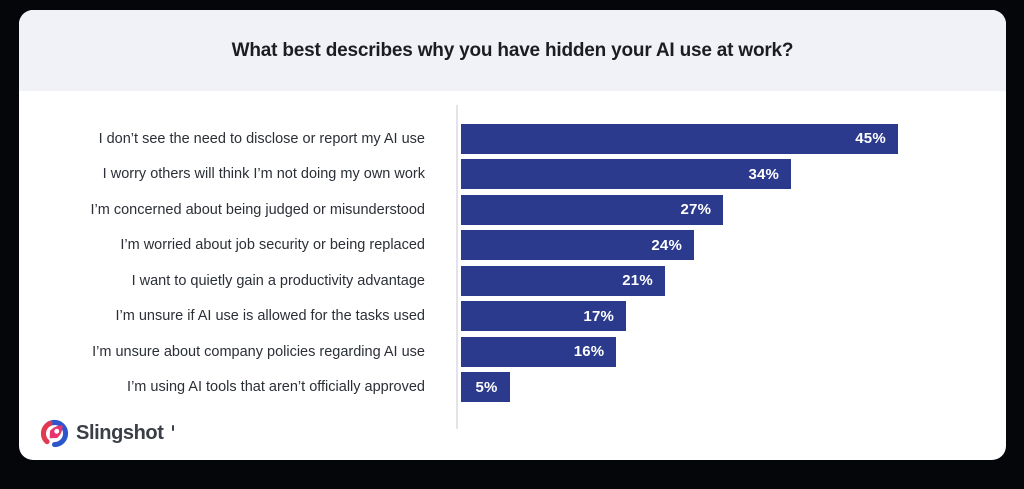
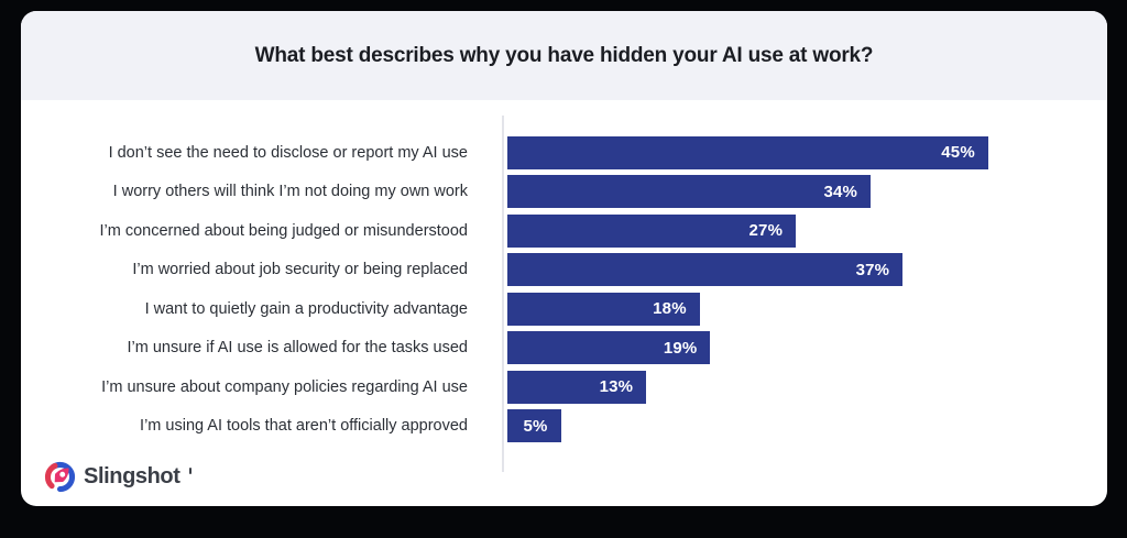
I’m worried about job security or being replaced: 24% -> 37%
I want to quietly gain a productivity advantage: 21% -> 18%
I’m unsure if AI use is allowed for the tasks used: 17% -> 19%
I’m unsure about company policies regarding AI use: 16% -> 13%
